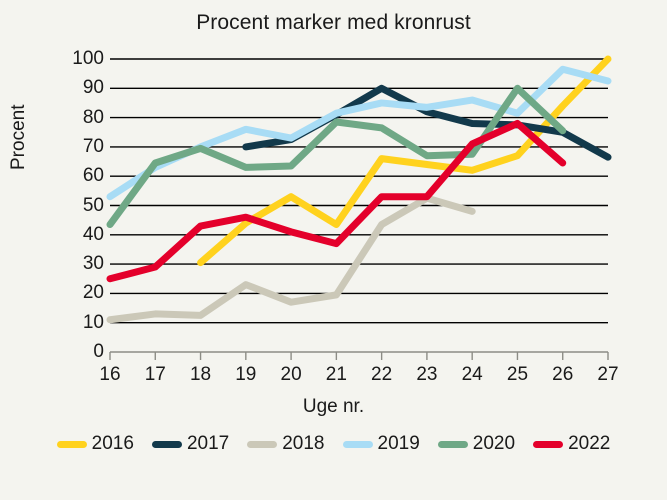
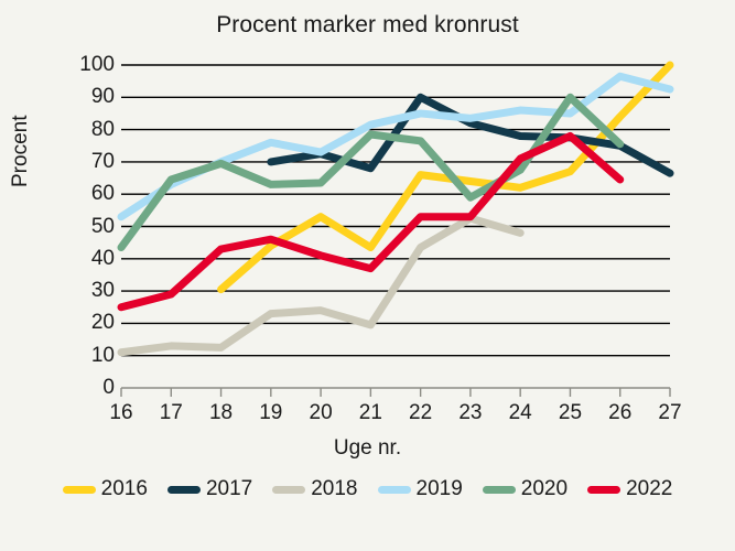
2018/20: 17 -> 24
2017/21: 81 -> 68
2020/23: 67 -> 59
2019/25: 82 -> 85
